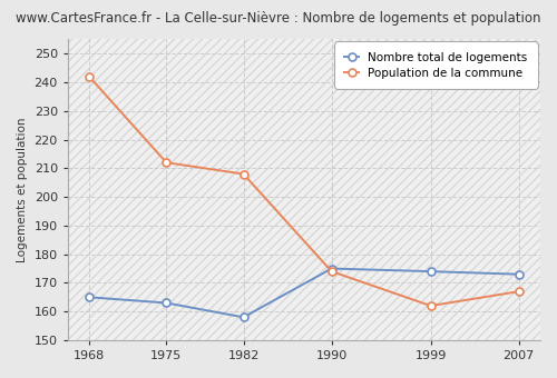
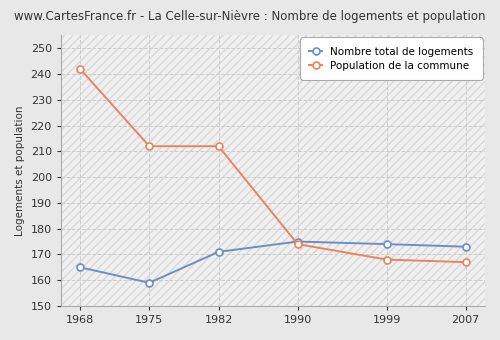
Nombre total de logements/1975: 163 -> 159
Nombre total de logements/1982: 158 -> 171
Population de la commune/1982: 208 -> 212
Population de la commune/1999: 162 -> 168
